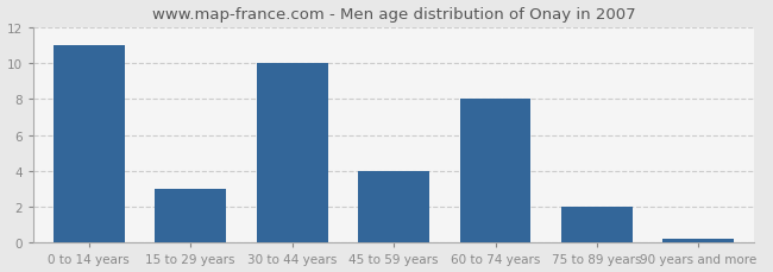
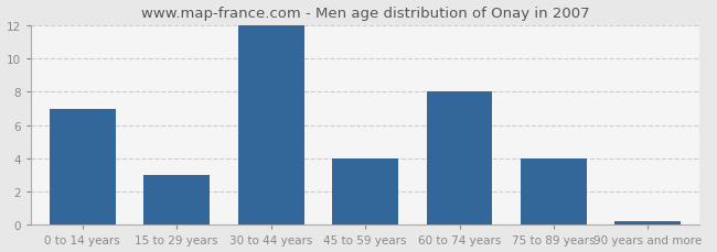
0 to 14 years: 11.0 -> 7.0
30 to 44 years: 10.0 -> 12.0
75 to 89 years: 2.0 -> 4.0
